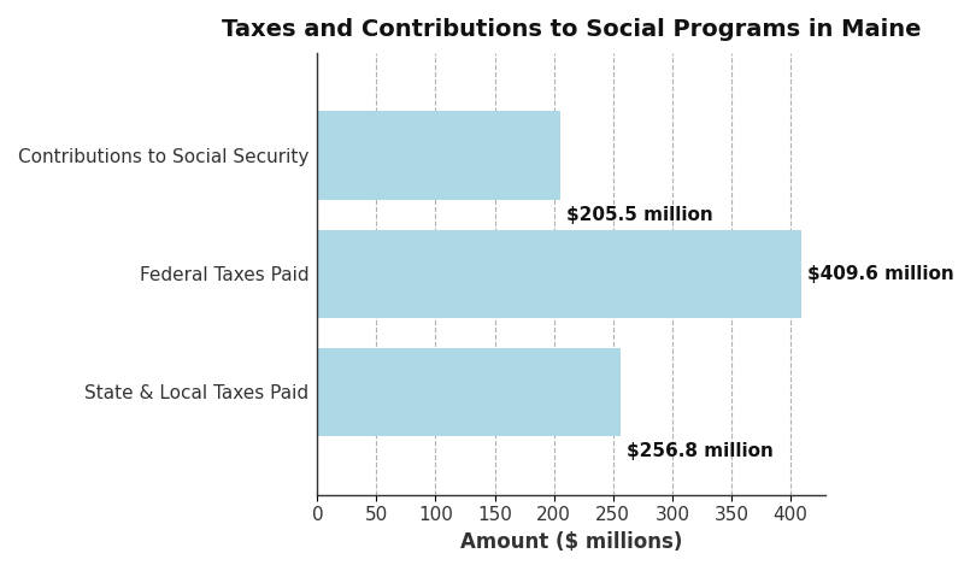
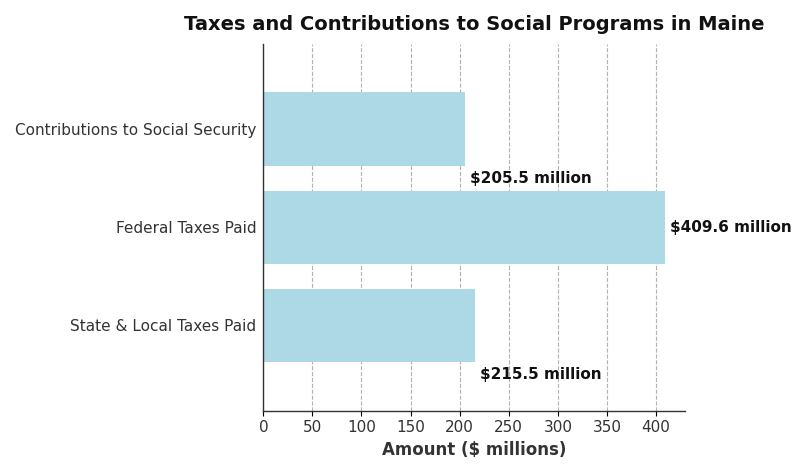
State & Local Taxes Paid: $256.8 -> $215.5
